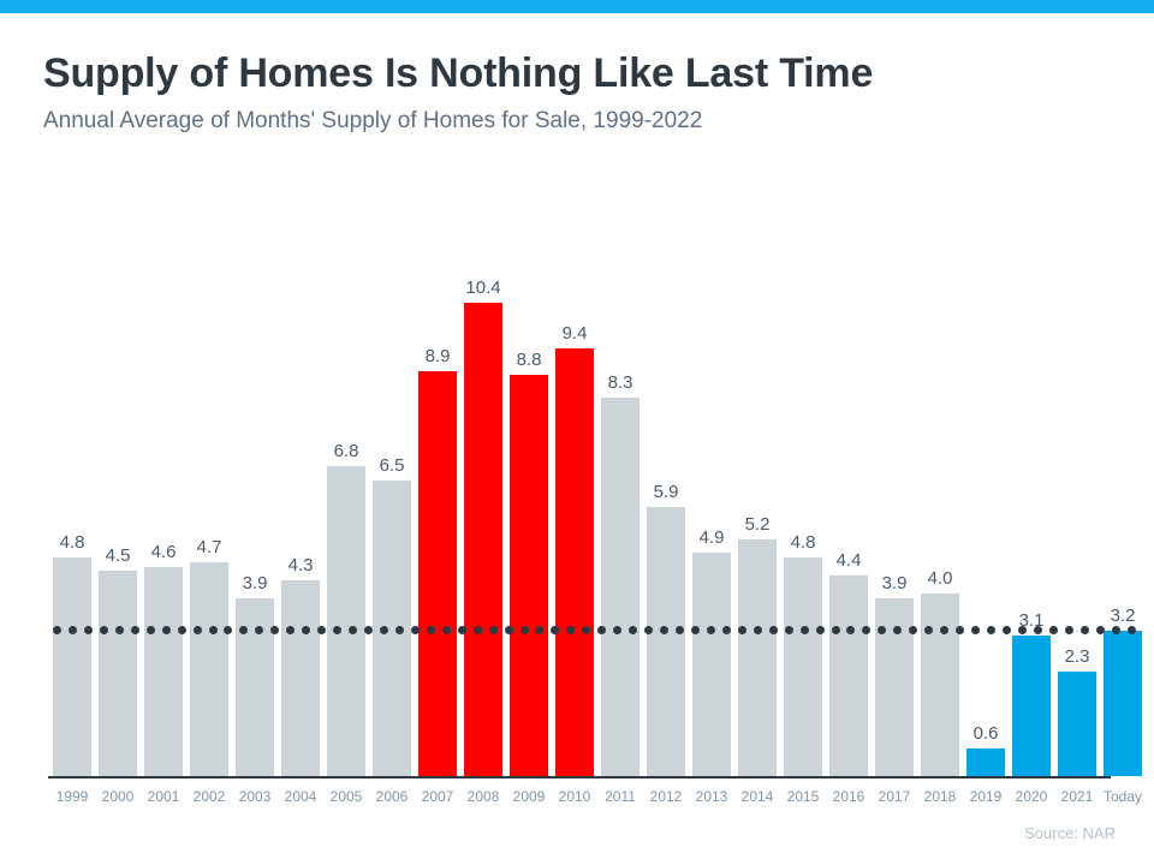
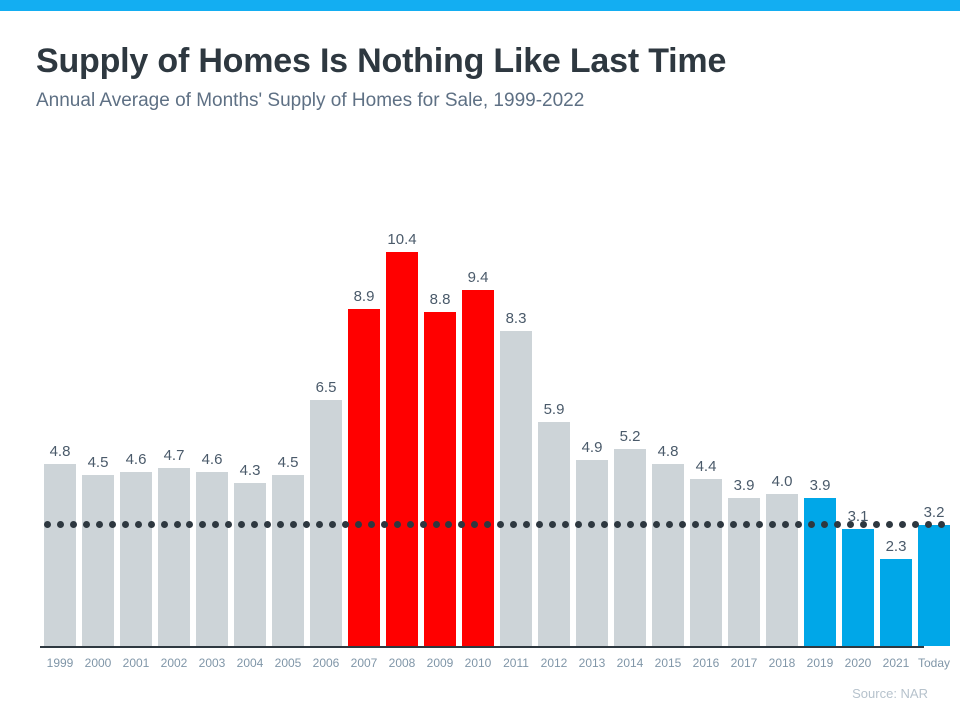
2003: 3.9 -> 4.6
2005: 6.8 -> 4.5
2019: 0.6 -> 3.9
